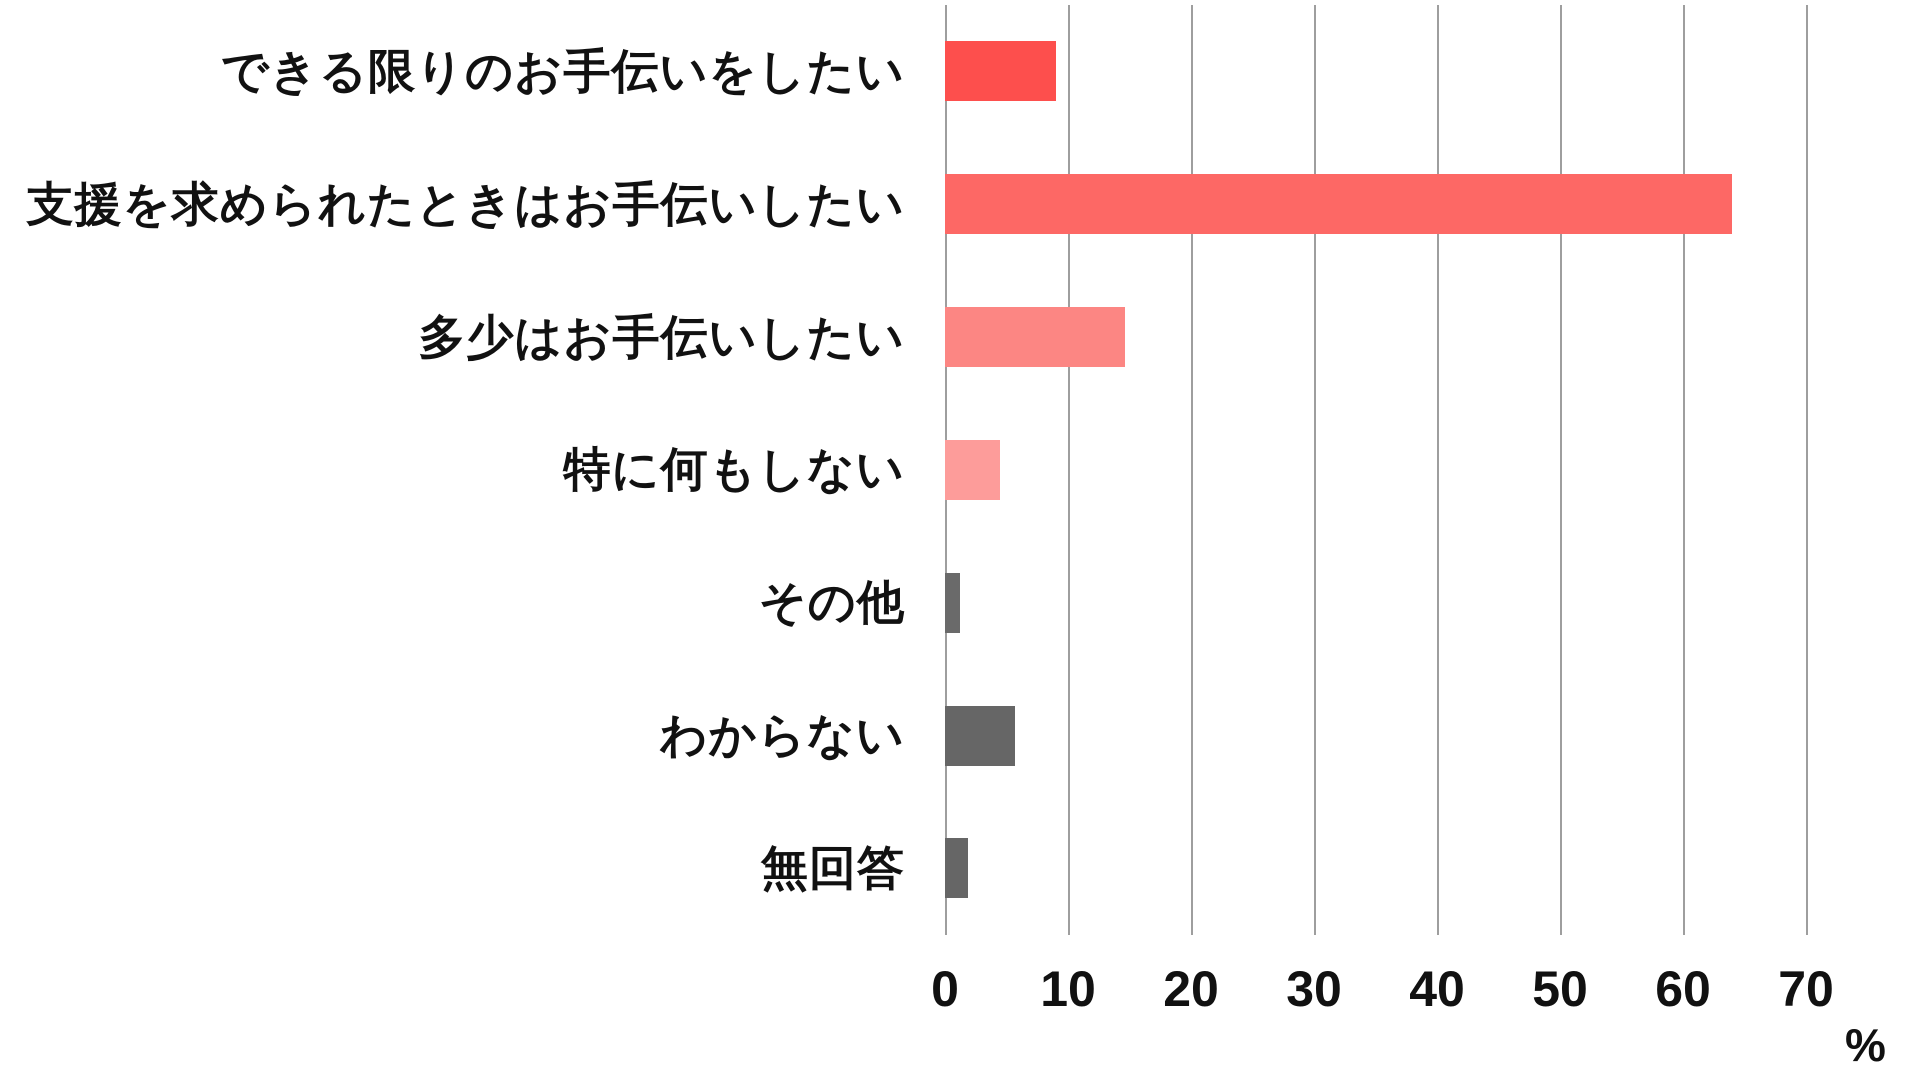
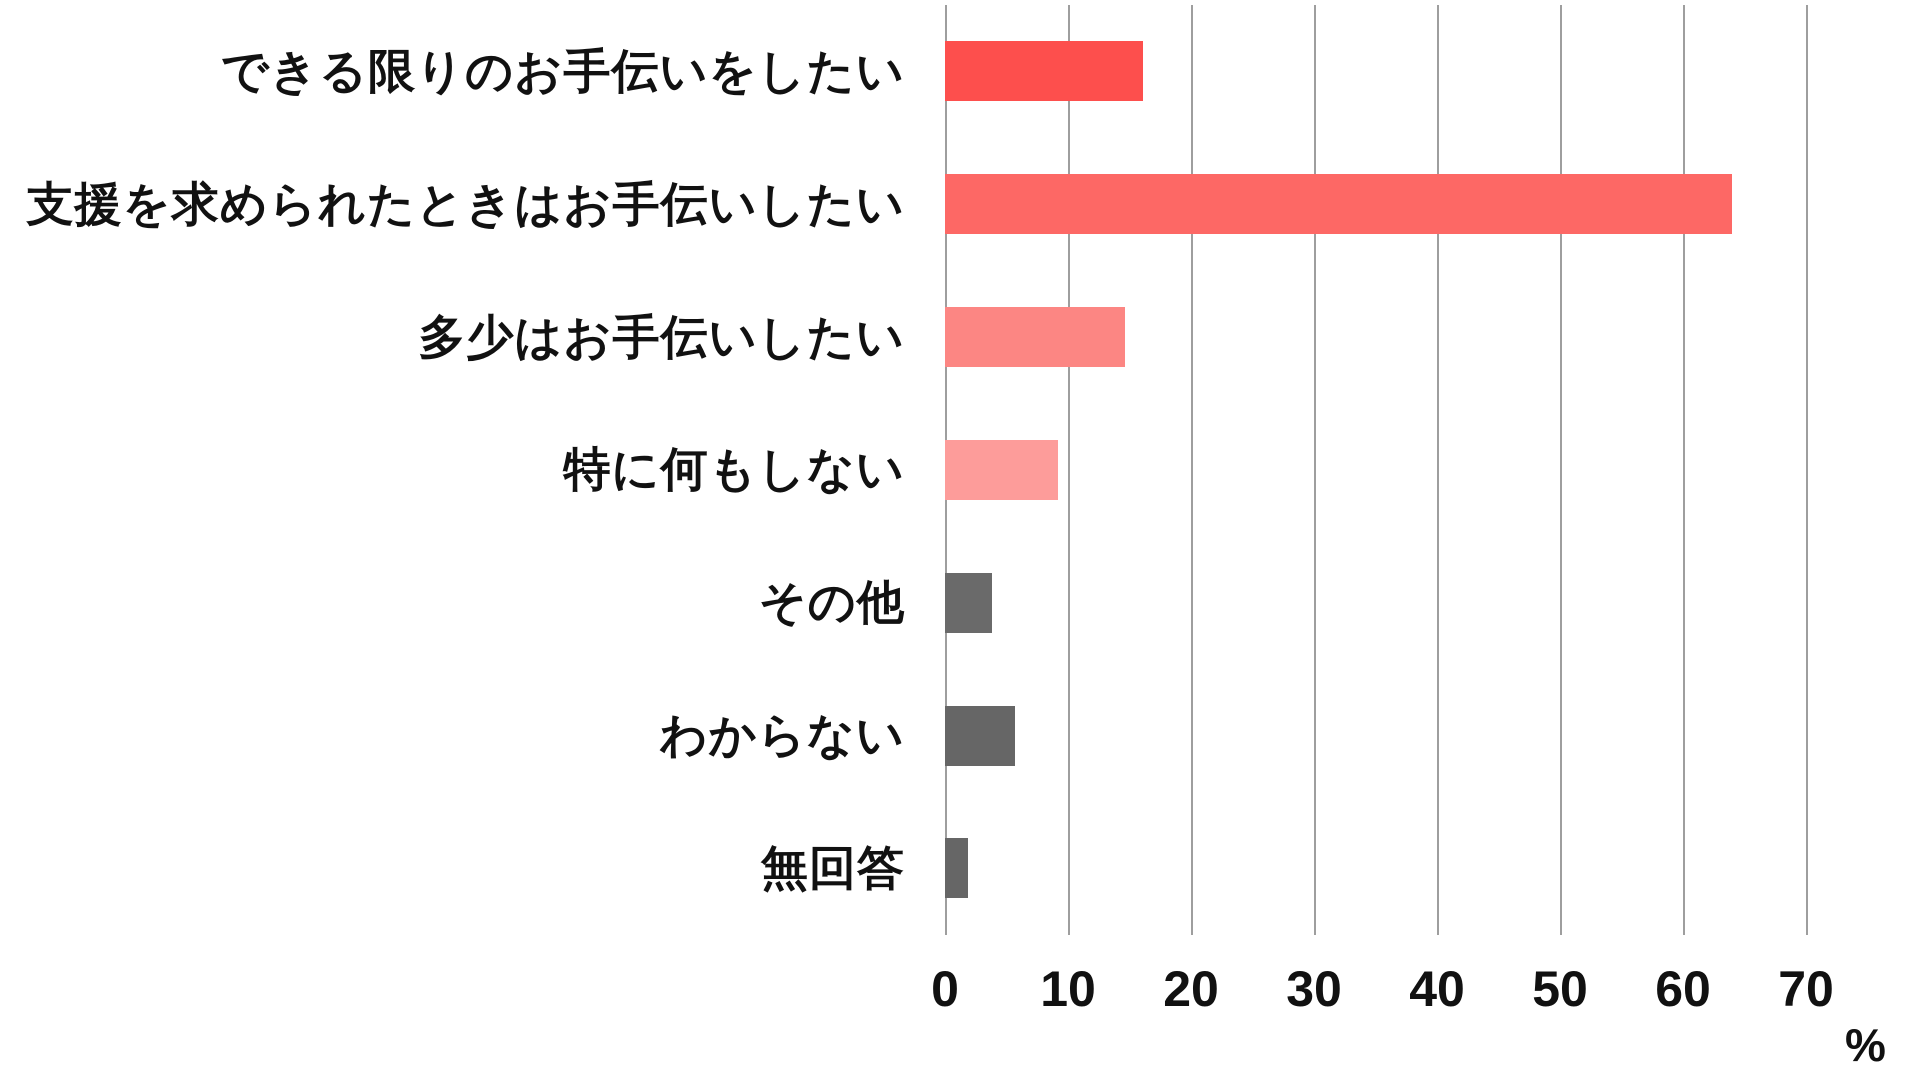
できる限りのお手伝いをしたい: 9.0 -> 16.1
特に何もしない: 4.5 -> 9.2
その他: 1.2 -> 3.8
